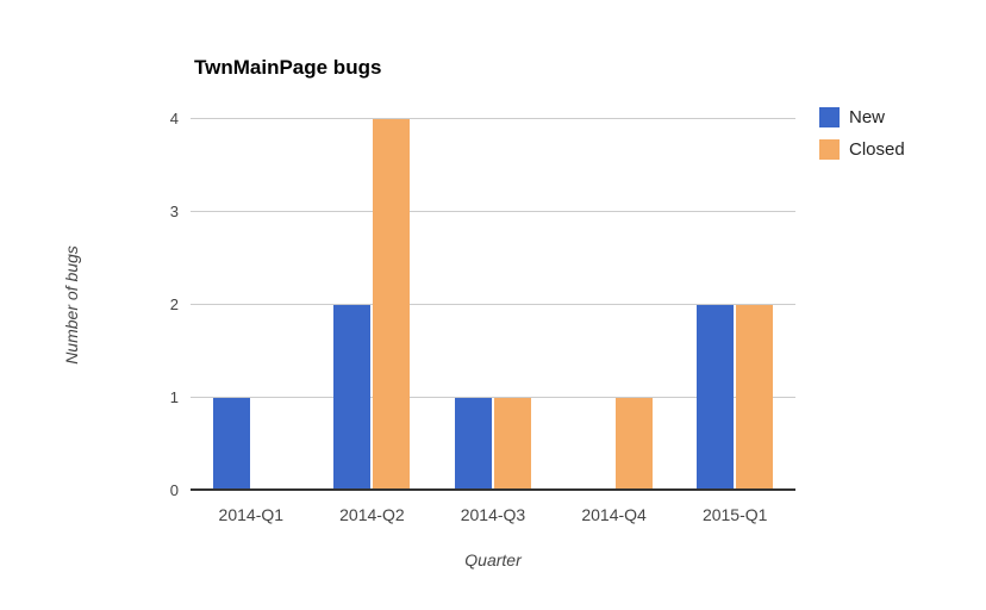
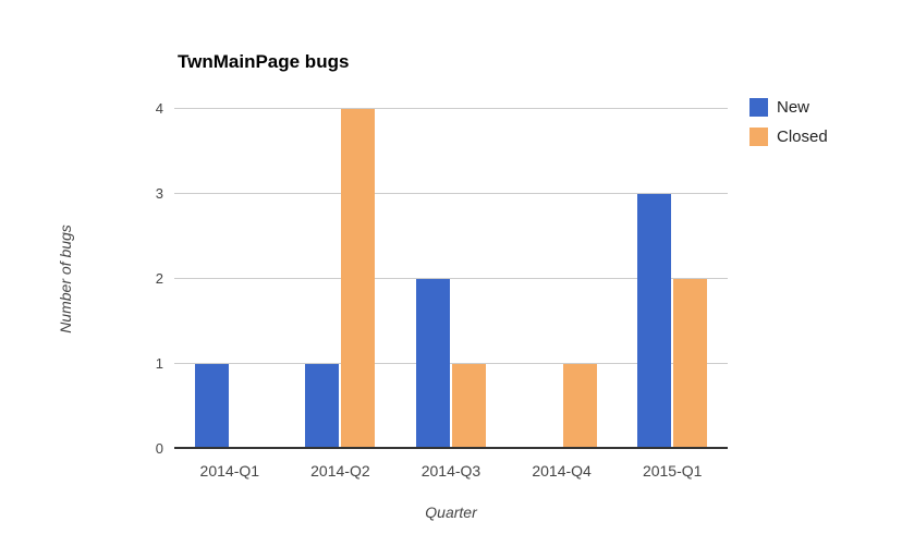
New/2014-Q2: 2 -> 1
New/2014-Q3: 1 -> 2
New/2015-Q1: 2 -> 3
